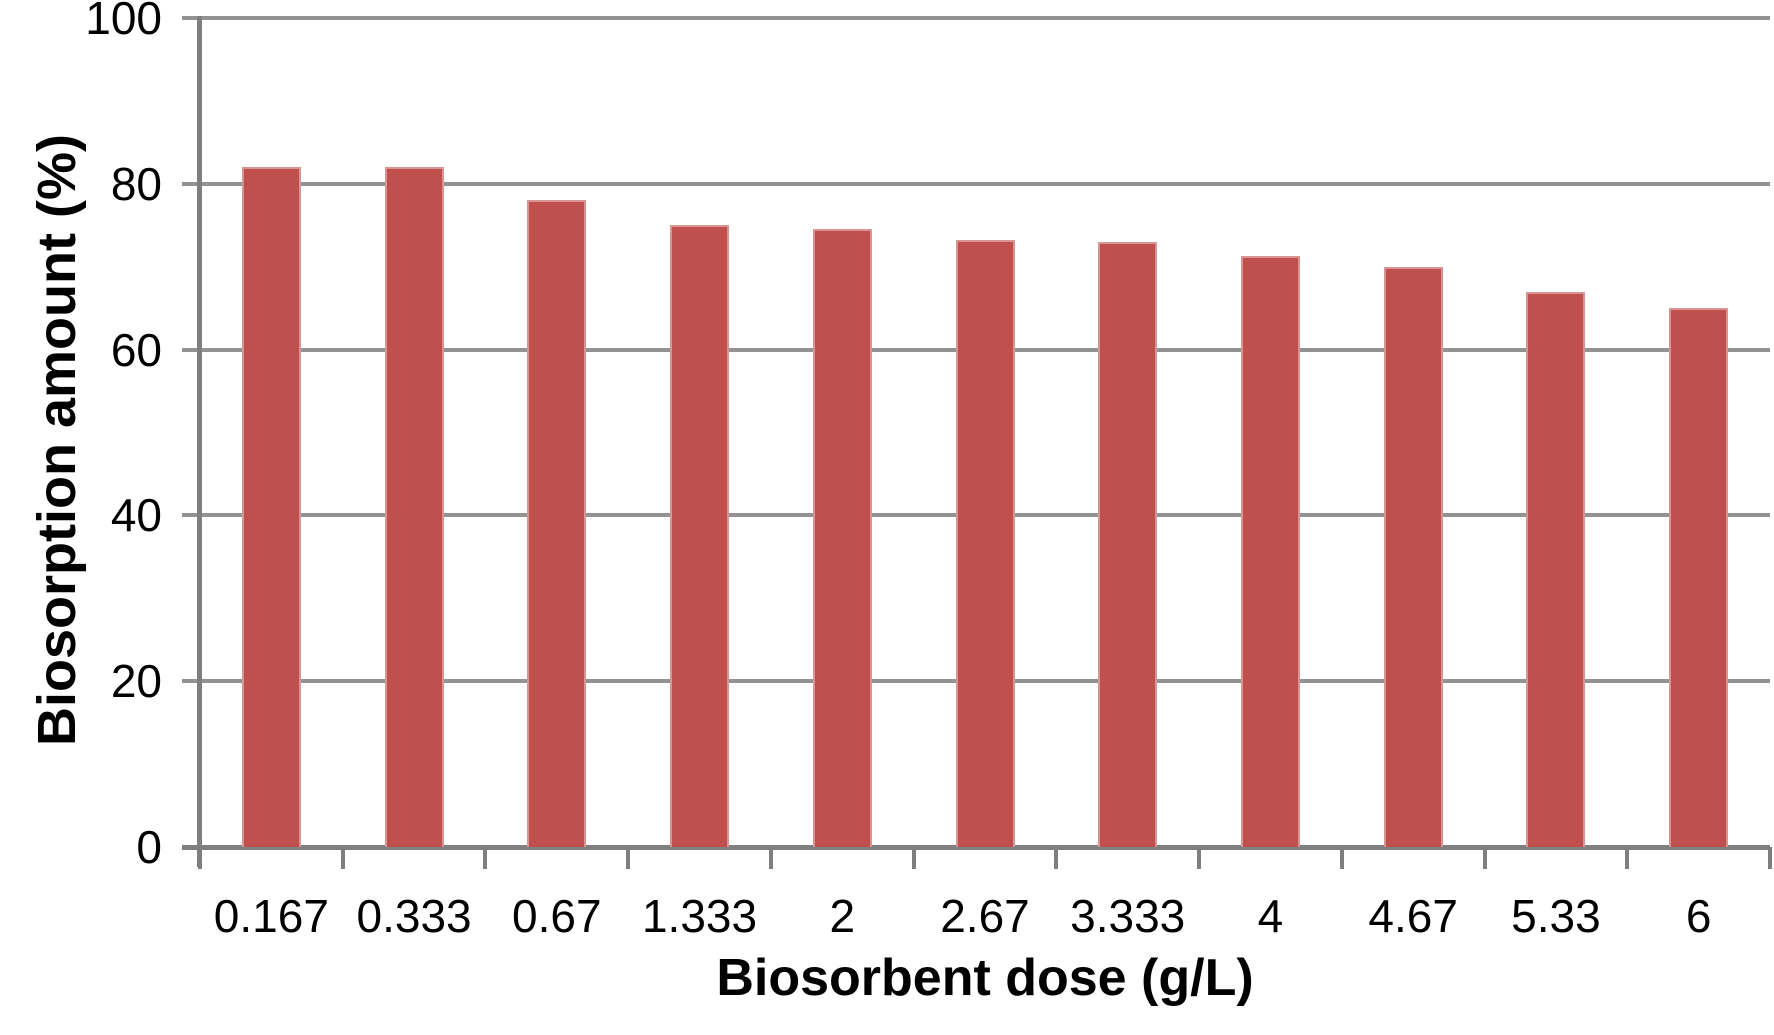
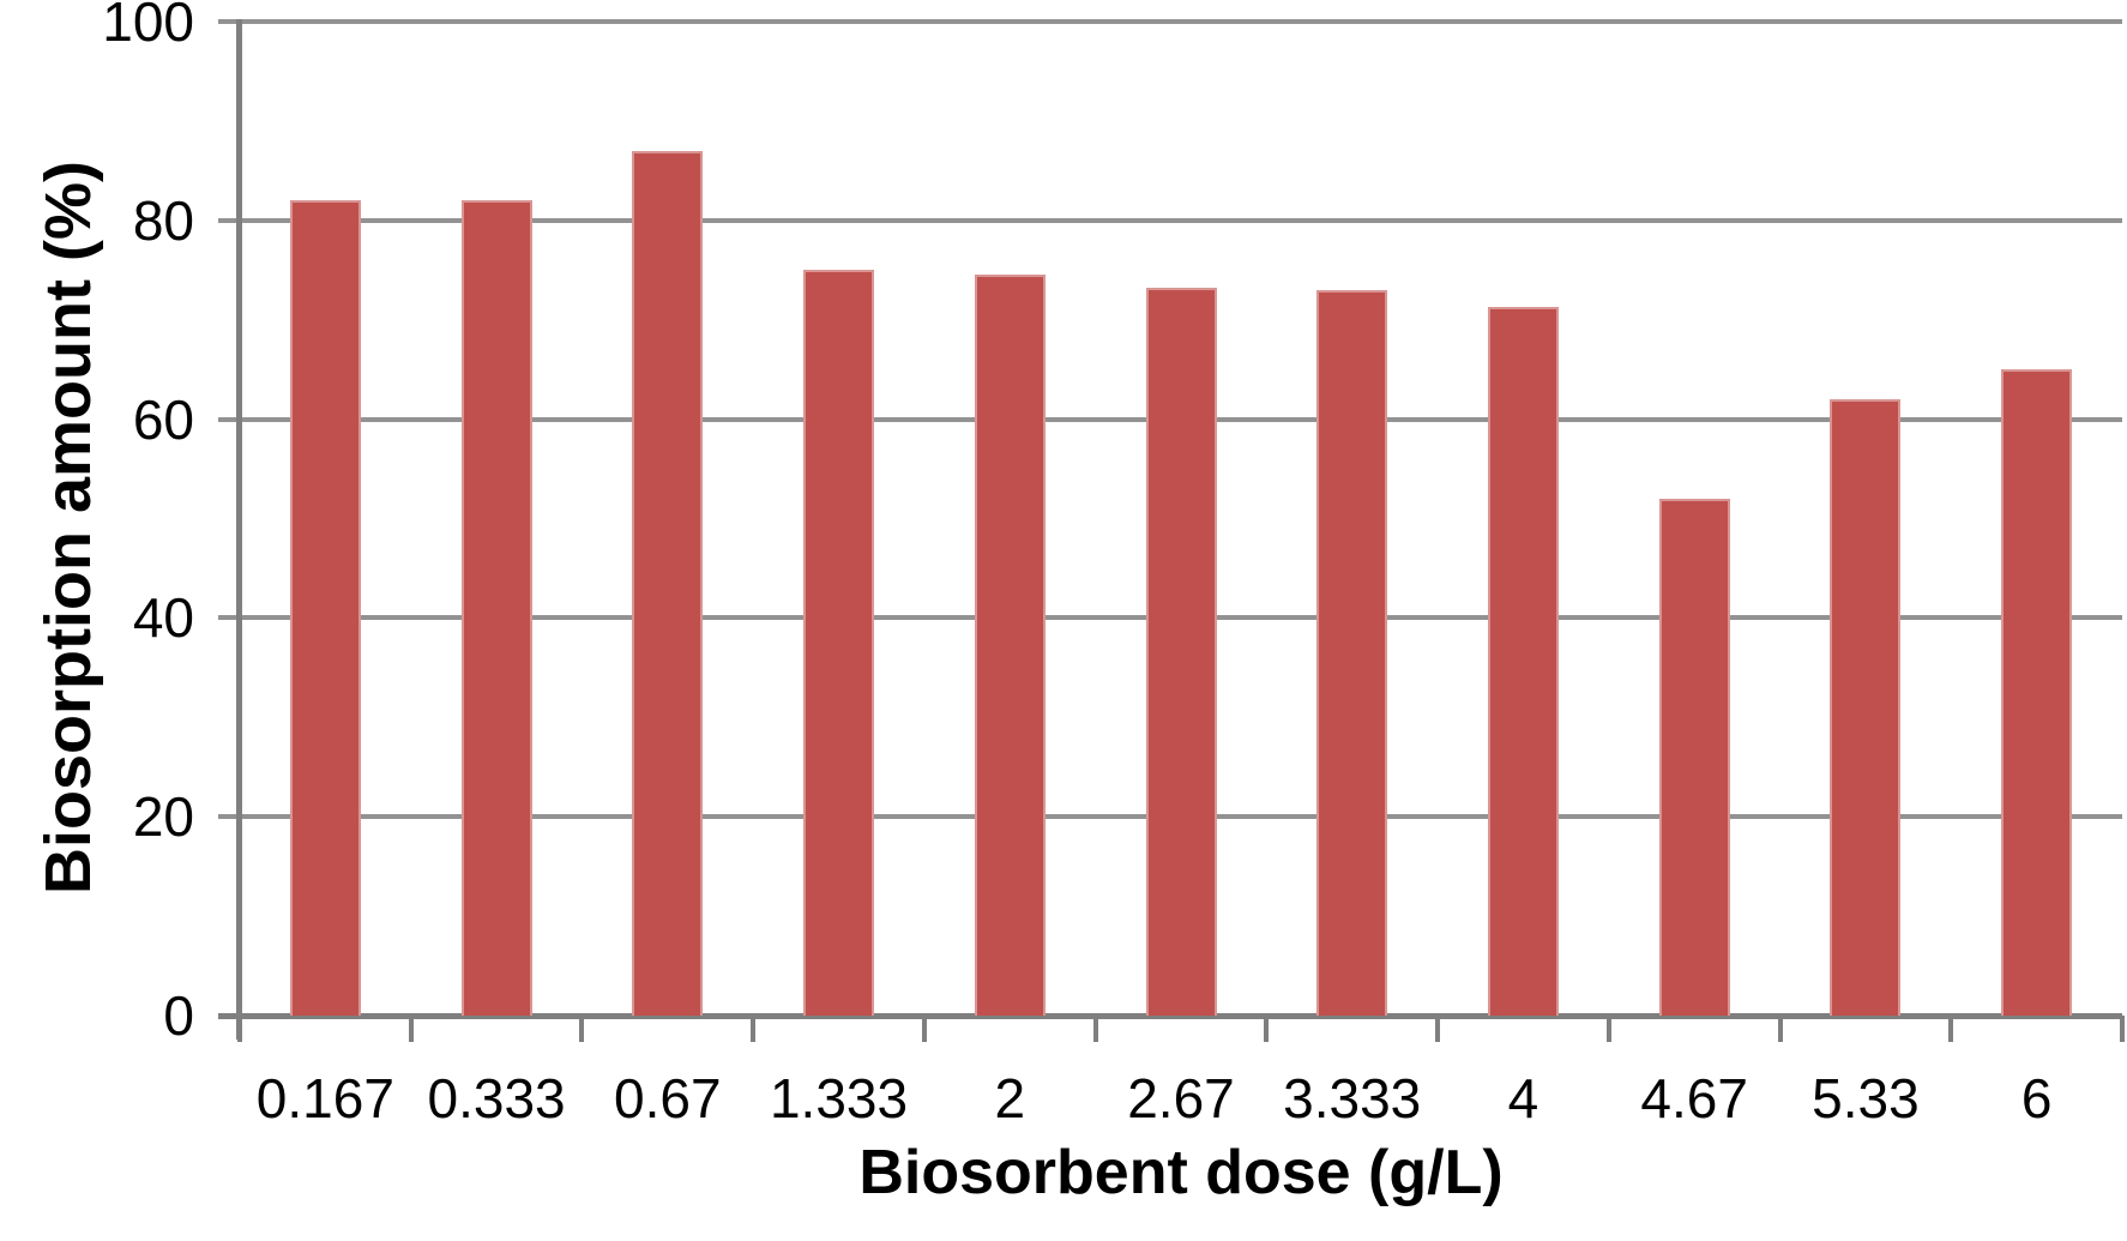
0.67: 78 -> 87
4.67: 70 -> 52
5.33: 67 -> 62
